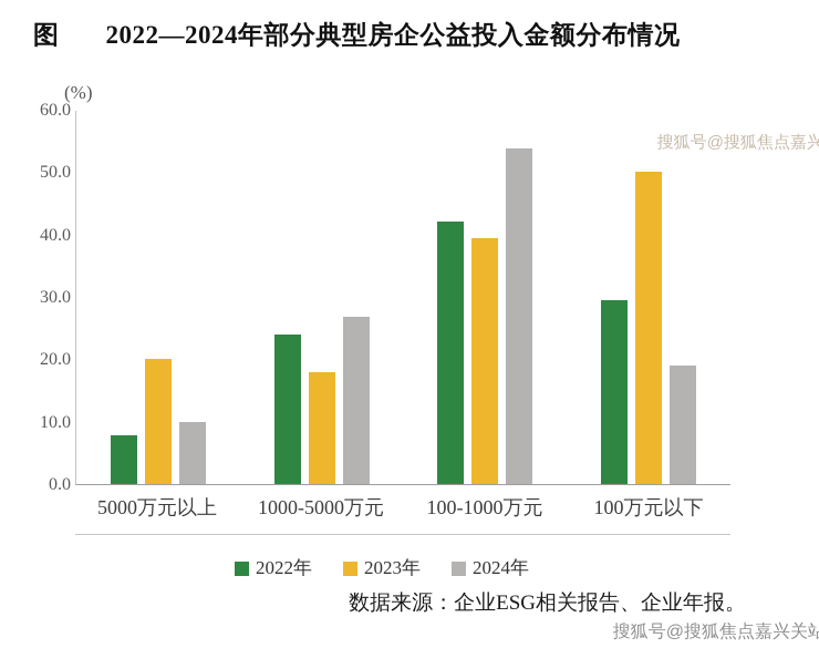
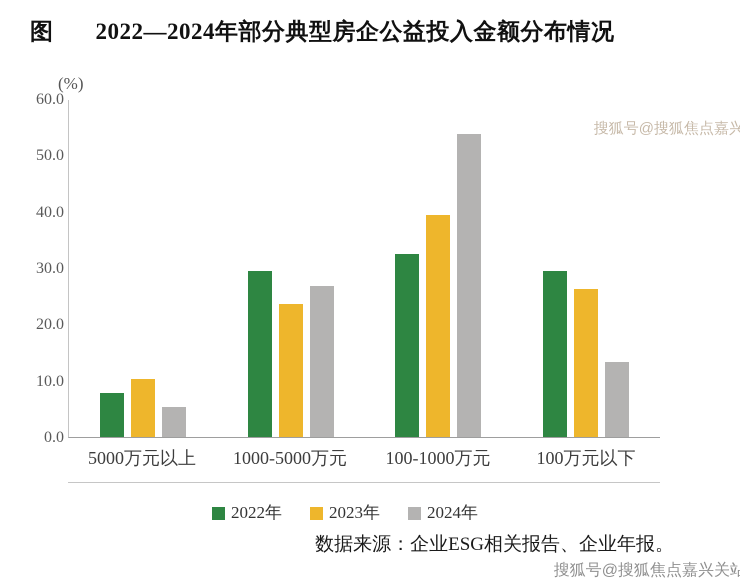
2023年/5000万元以上: 20 -> 10
2024年/5000万元以上: 10 -> 5
2022年/1000-5000万元: 24 -> 30
2023年/1000-5000万元: 18 -> 24
2022年/100-1000万元: 42 -> 32
2023年/100万元以下: 50 -> 26
2024年/100万元以下: 19 -> 13
